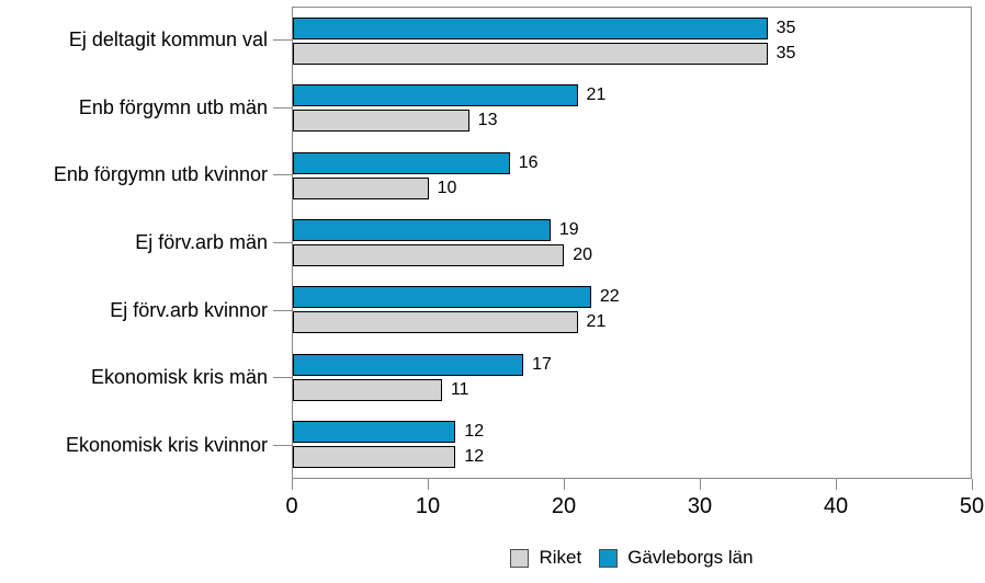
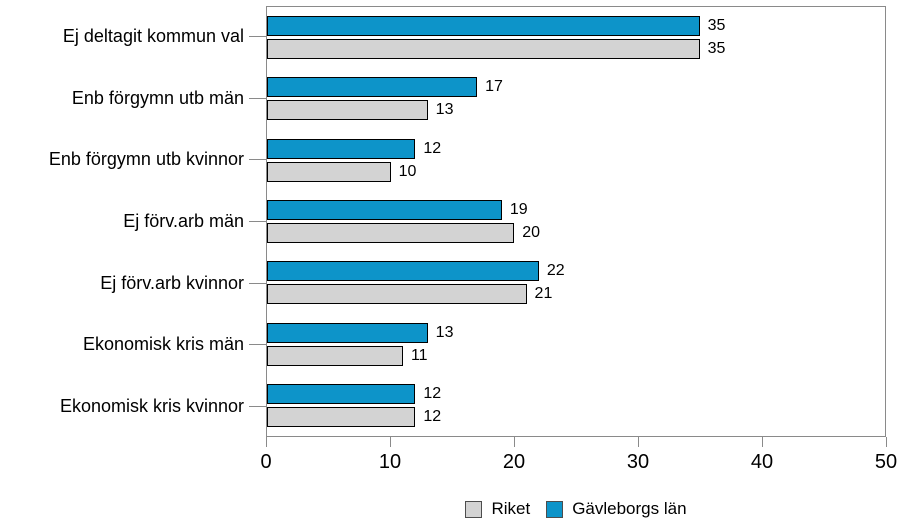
Gävleborgs län/Enb förgymn utb män: 21 -> 17
Gävleborgs län/Enb förgymn utb kvinnor: 16 -> 12
Gävleborgs län/Ekonomisk kris män: 17 -> 13
